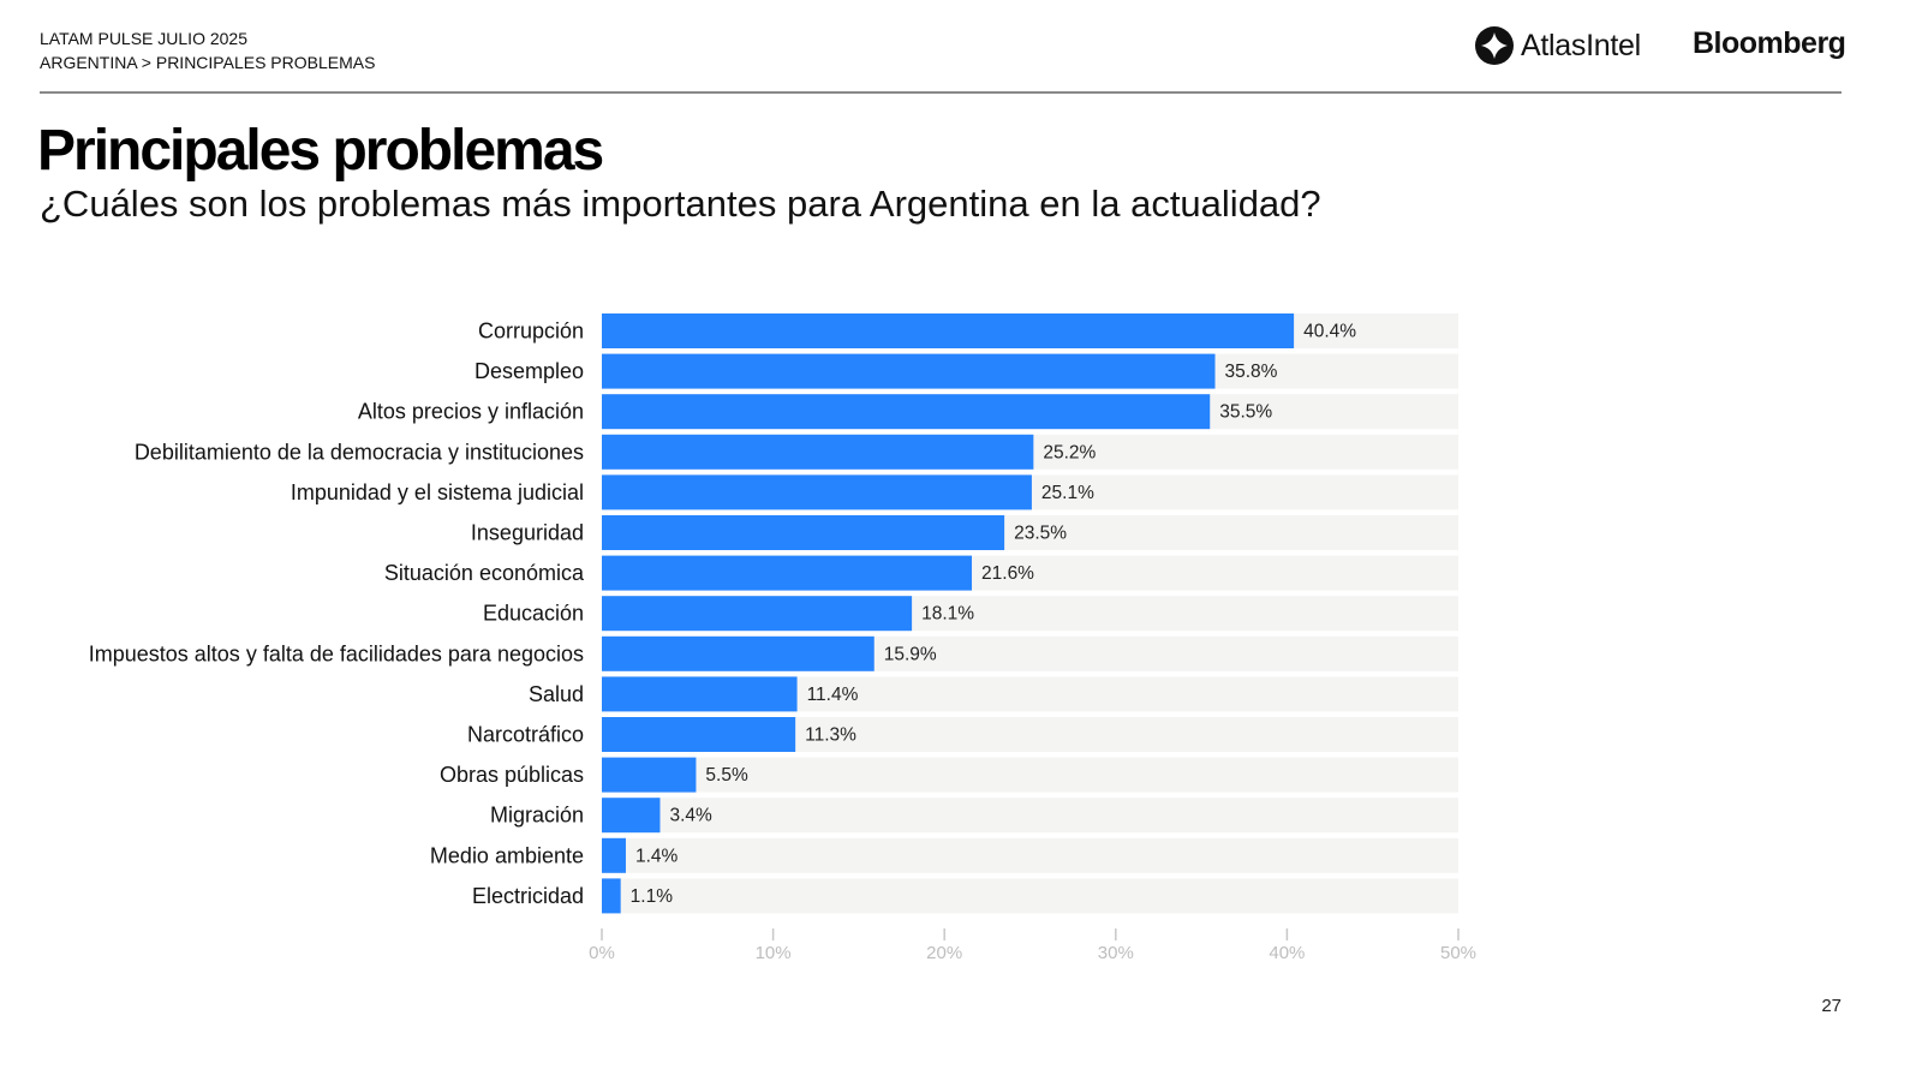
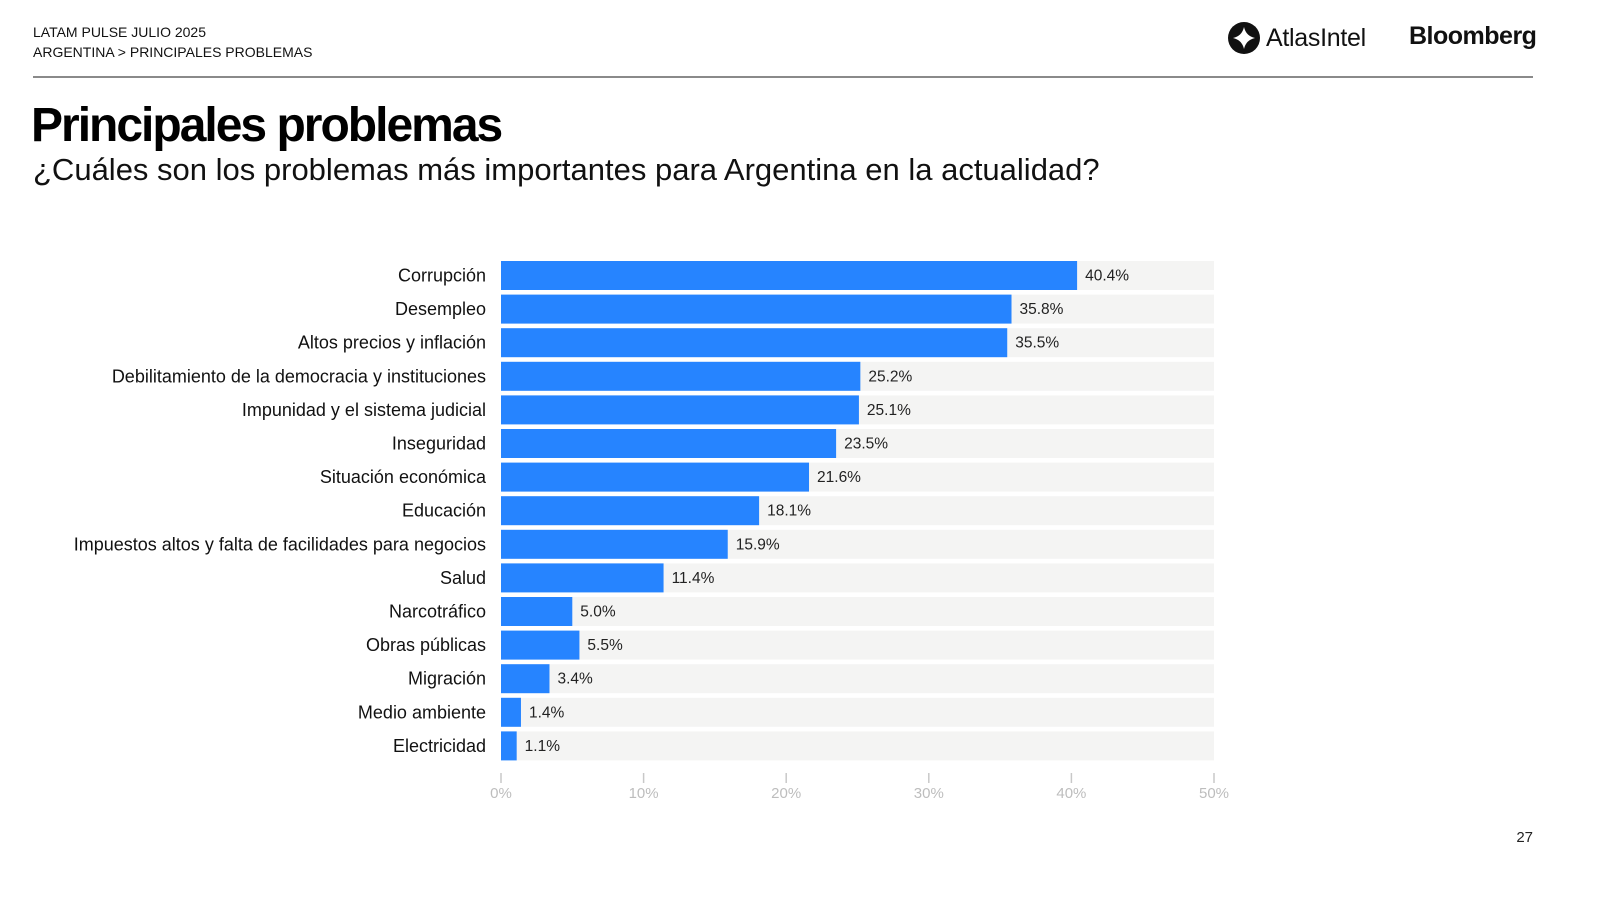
Narcotráfico: 11.3% -> 5.0%
